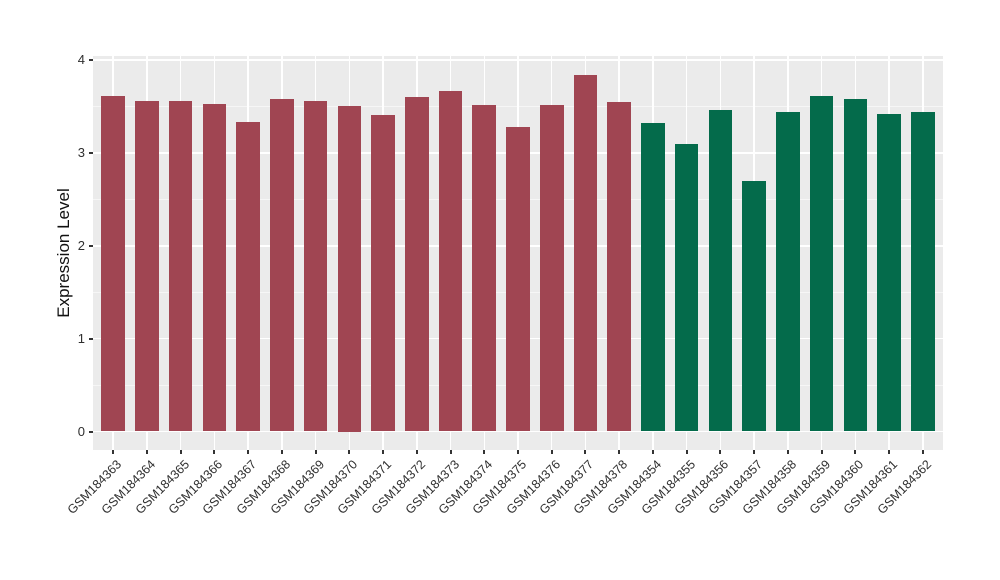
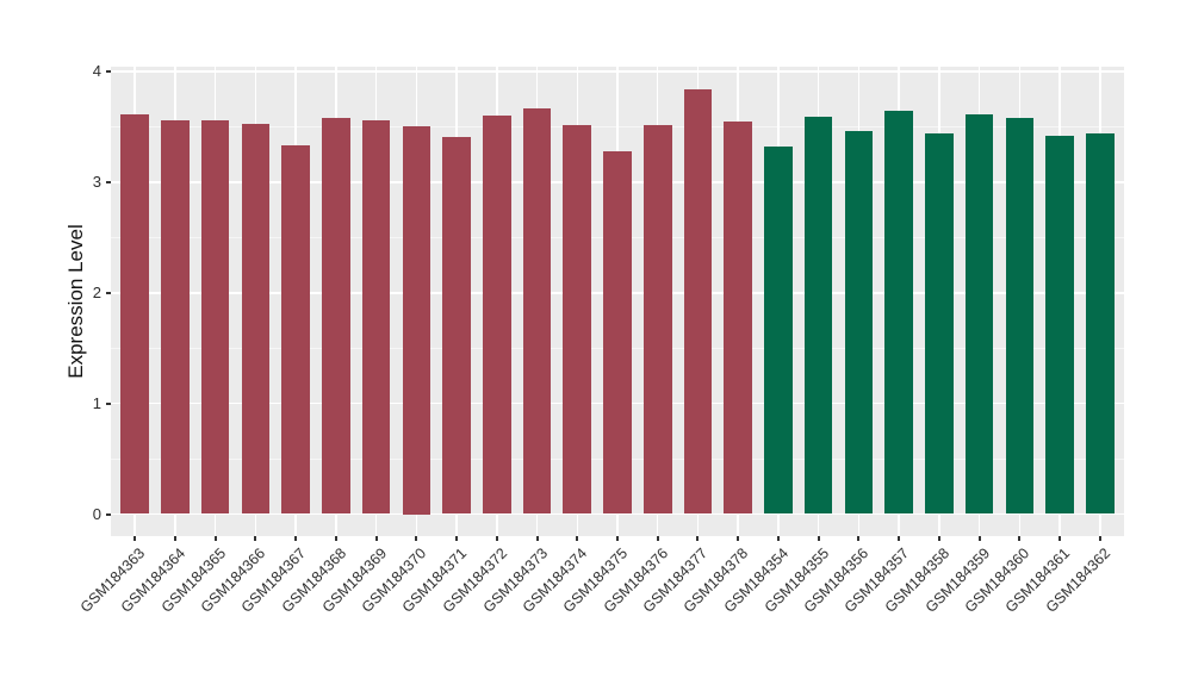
GSM184355: 3.1 -> 3.6
GSM184357: 2.7 -> 3.6
